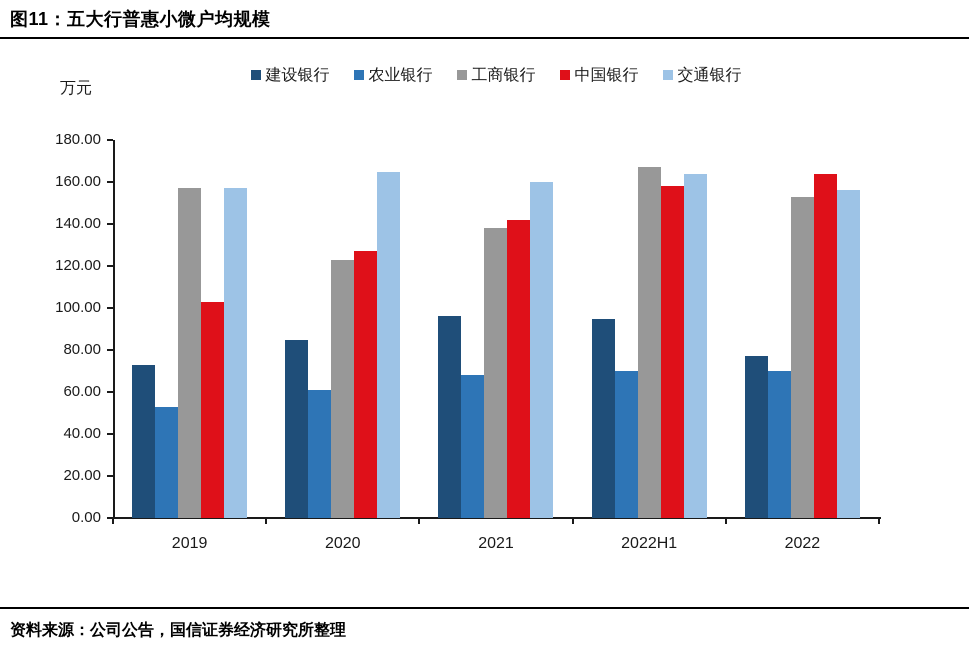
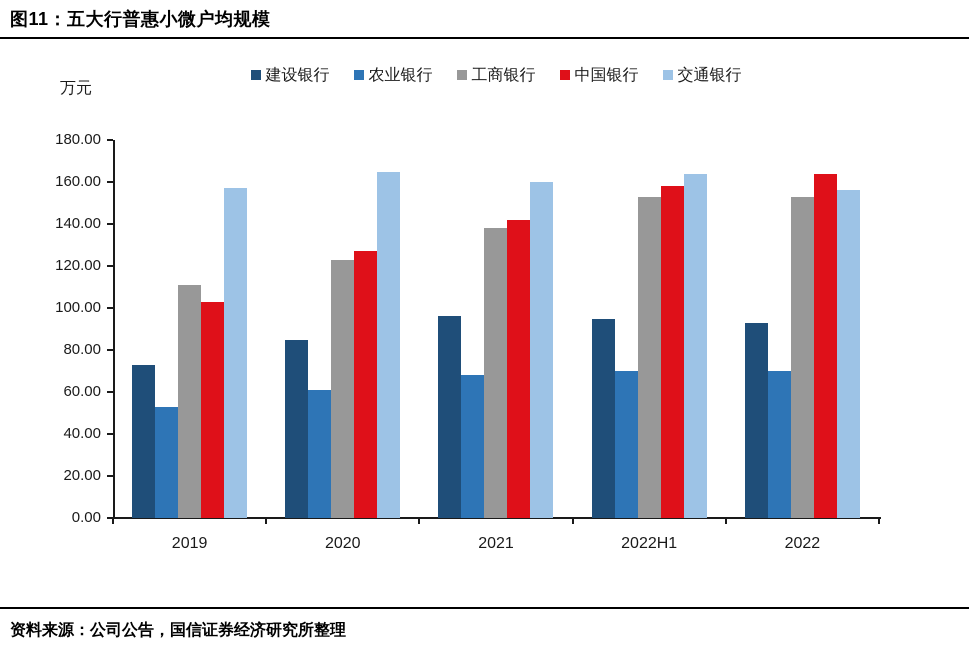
工商银行/2019: 157 -> 111
工商银行/2022H1: 167 -> 153
建设银行/2022: 77 -> 93
